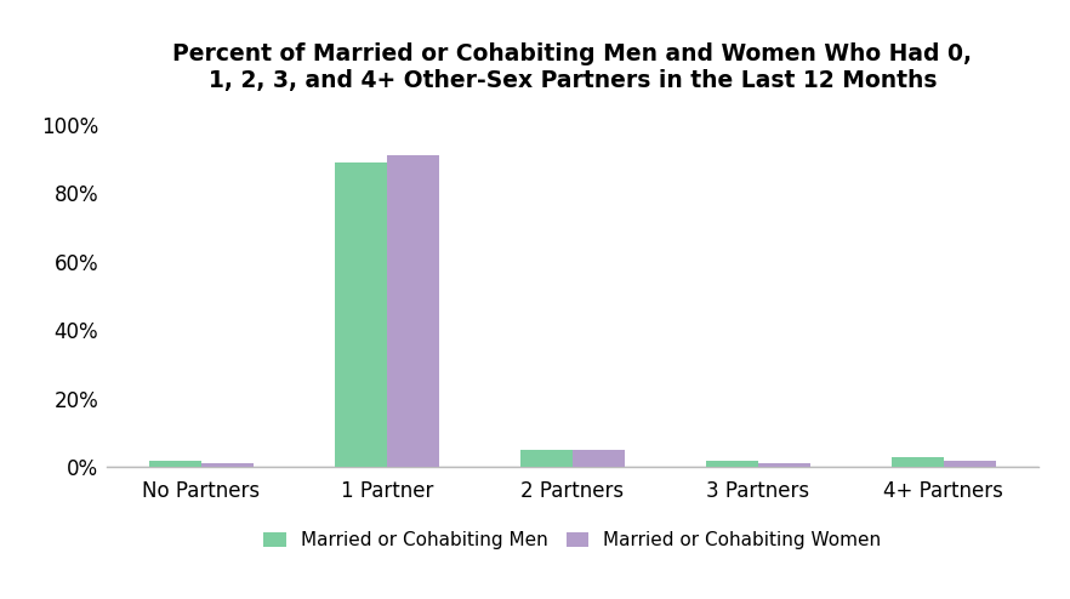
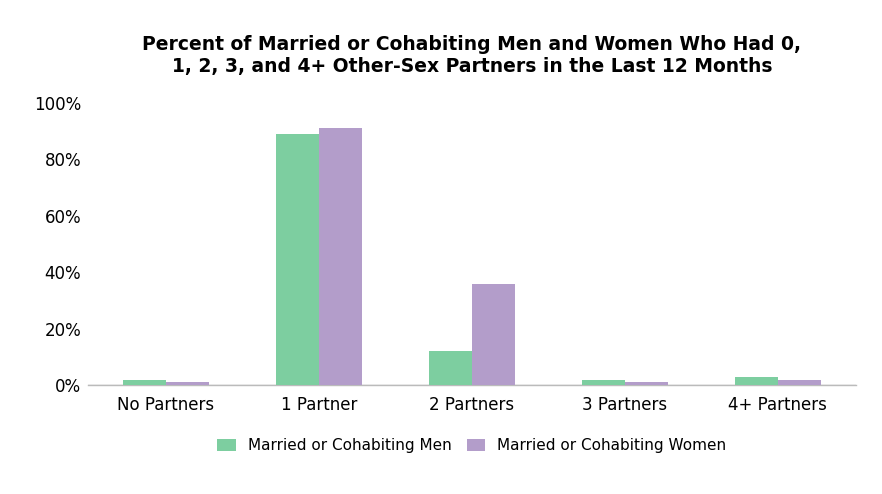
Married or Cohabiting Men/2 Partners: 5% -> 12%
Married or Cohabiting Women/2 Partners: 5% -> 36%
